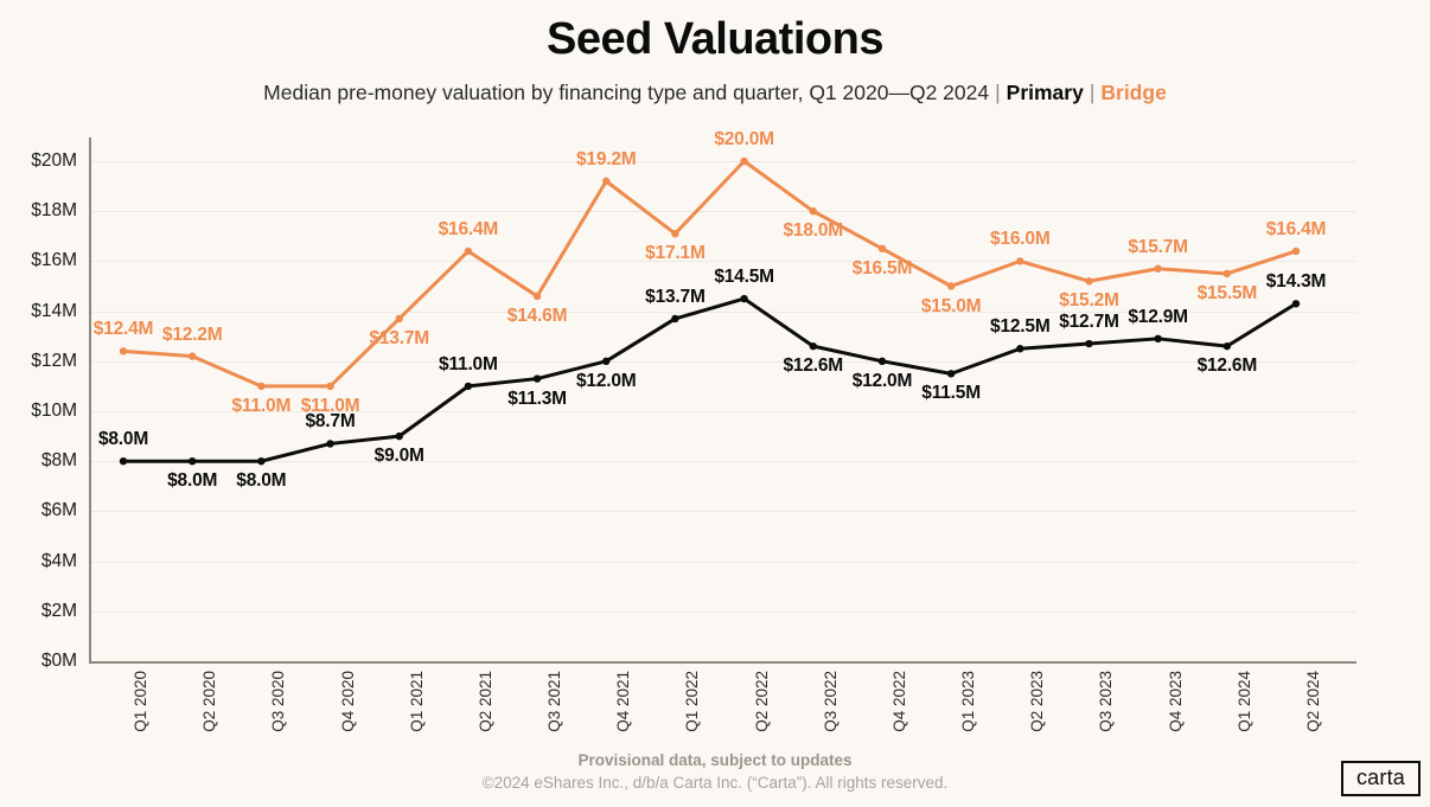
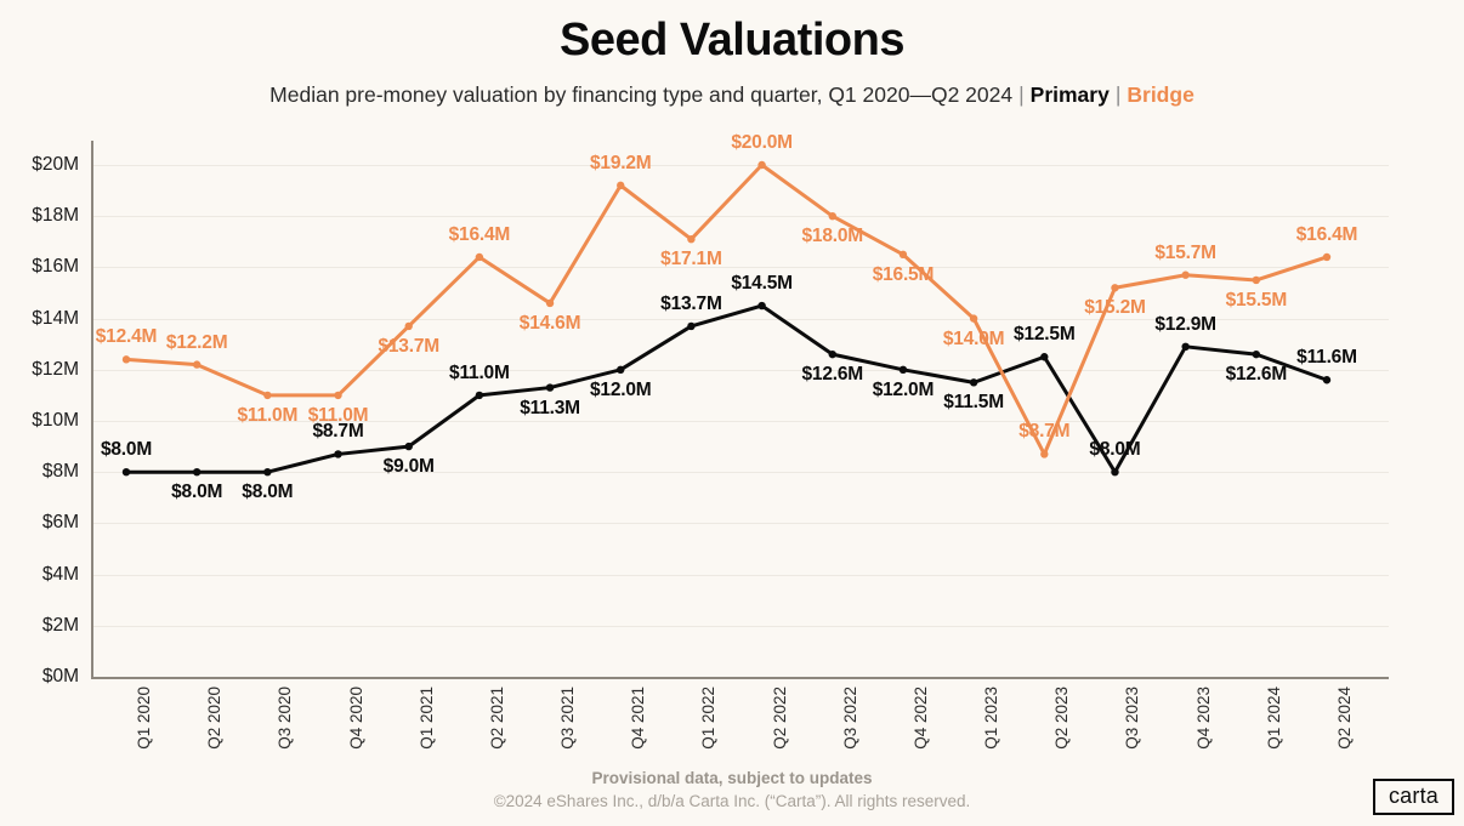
Bridge/Q1 2023: $15.0M -> $14.0M
Bridge/Q2 2023: $16.0M -> $8.7M
Primary/Q3 2023: $12.7M -> $8.0M
Primary/Q2 2024: $14.3M -> $11.6M
